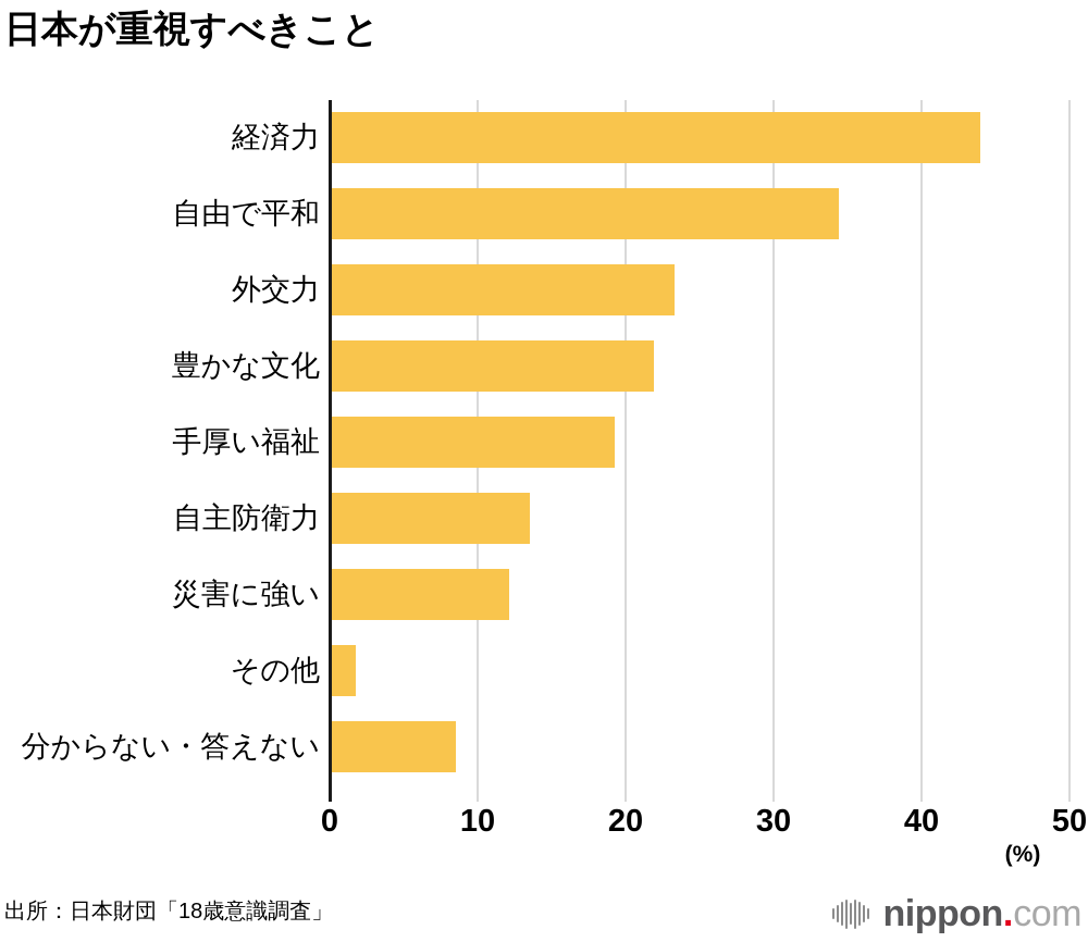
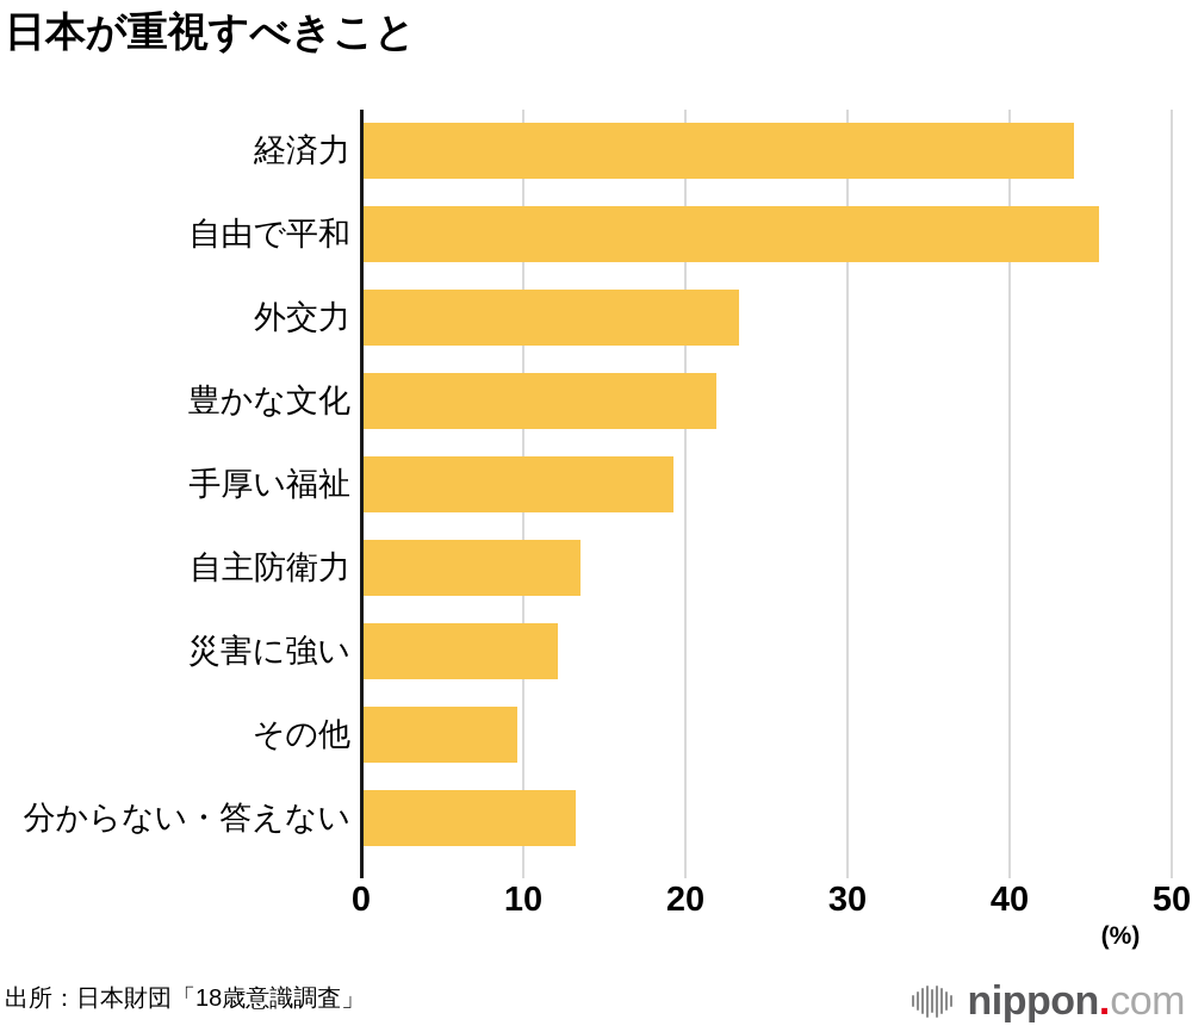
自由で平和: 34.4 -> 45.5
その他: 1.8 -> 9.6
分からない・答えない: 8.5 -> 13.2
